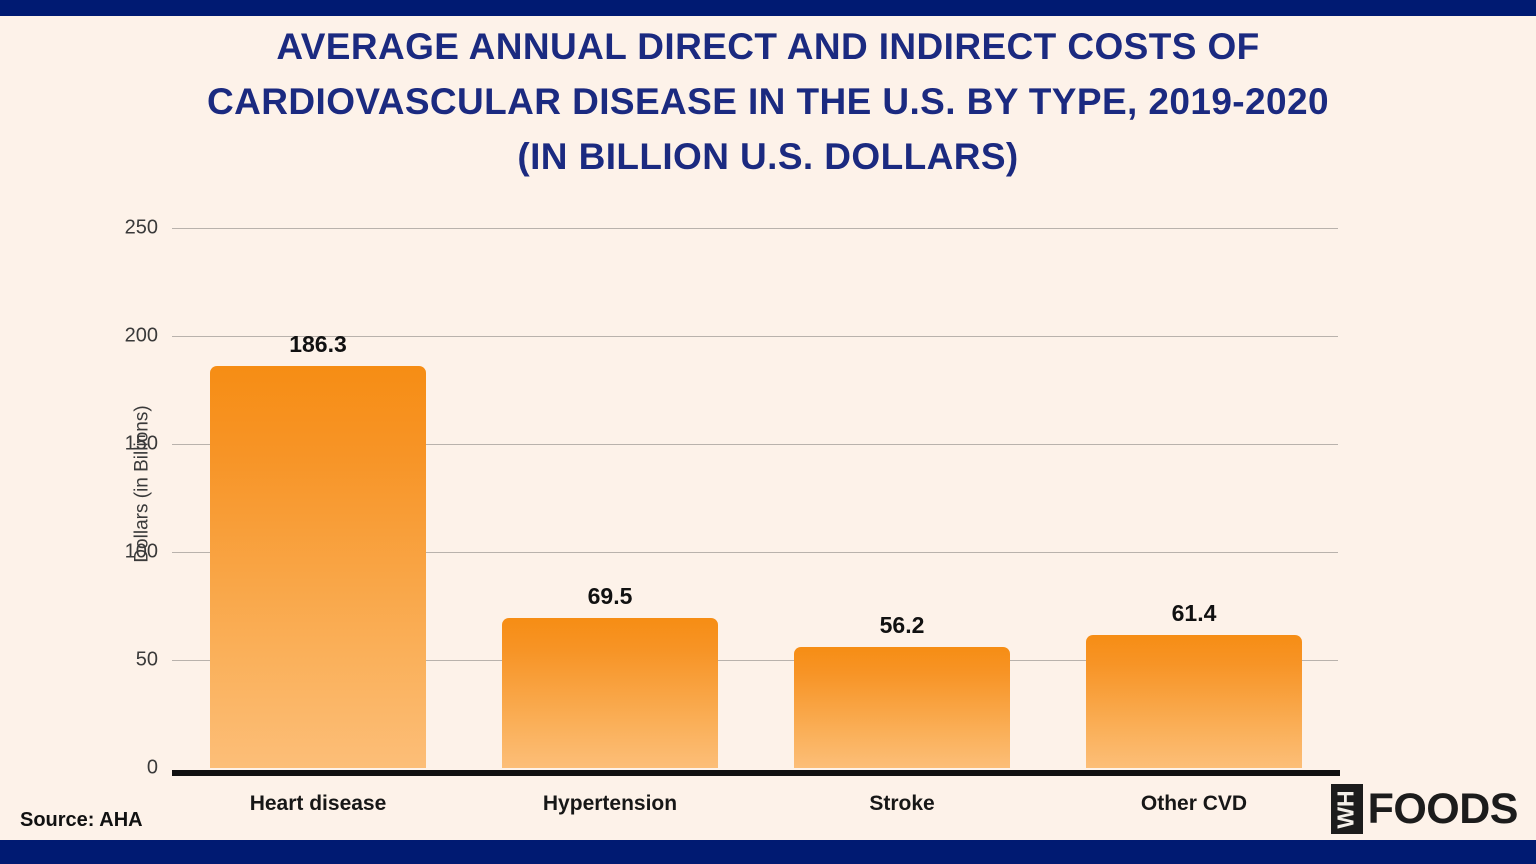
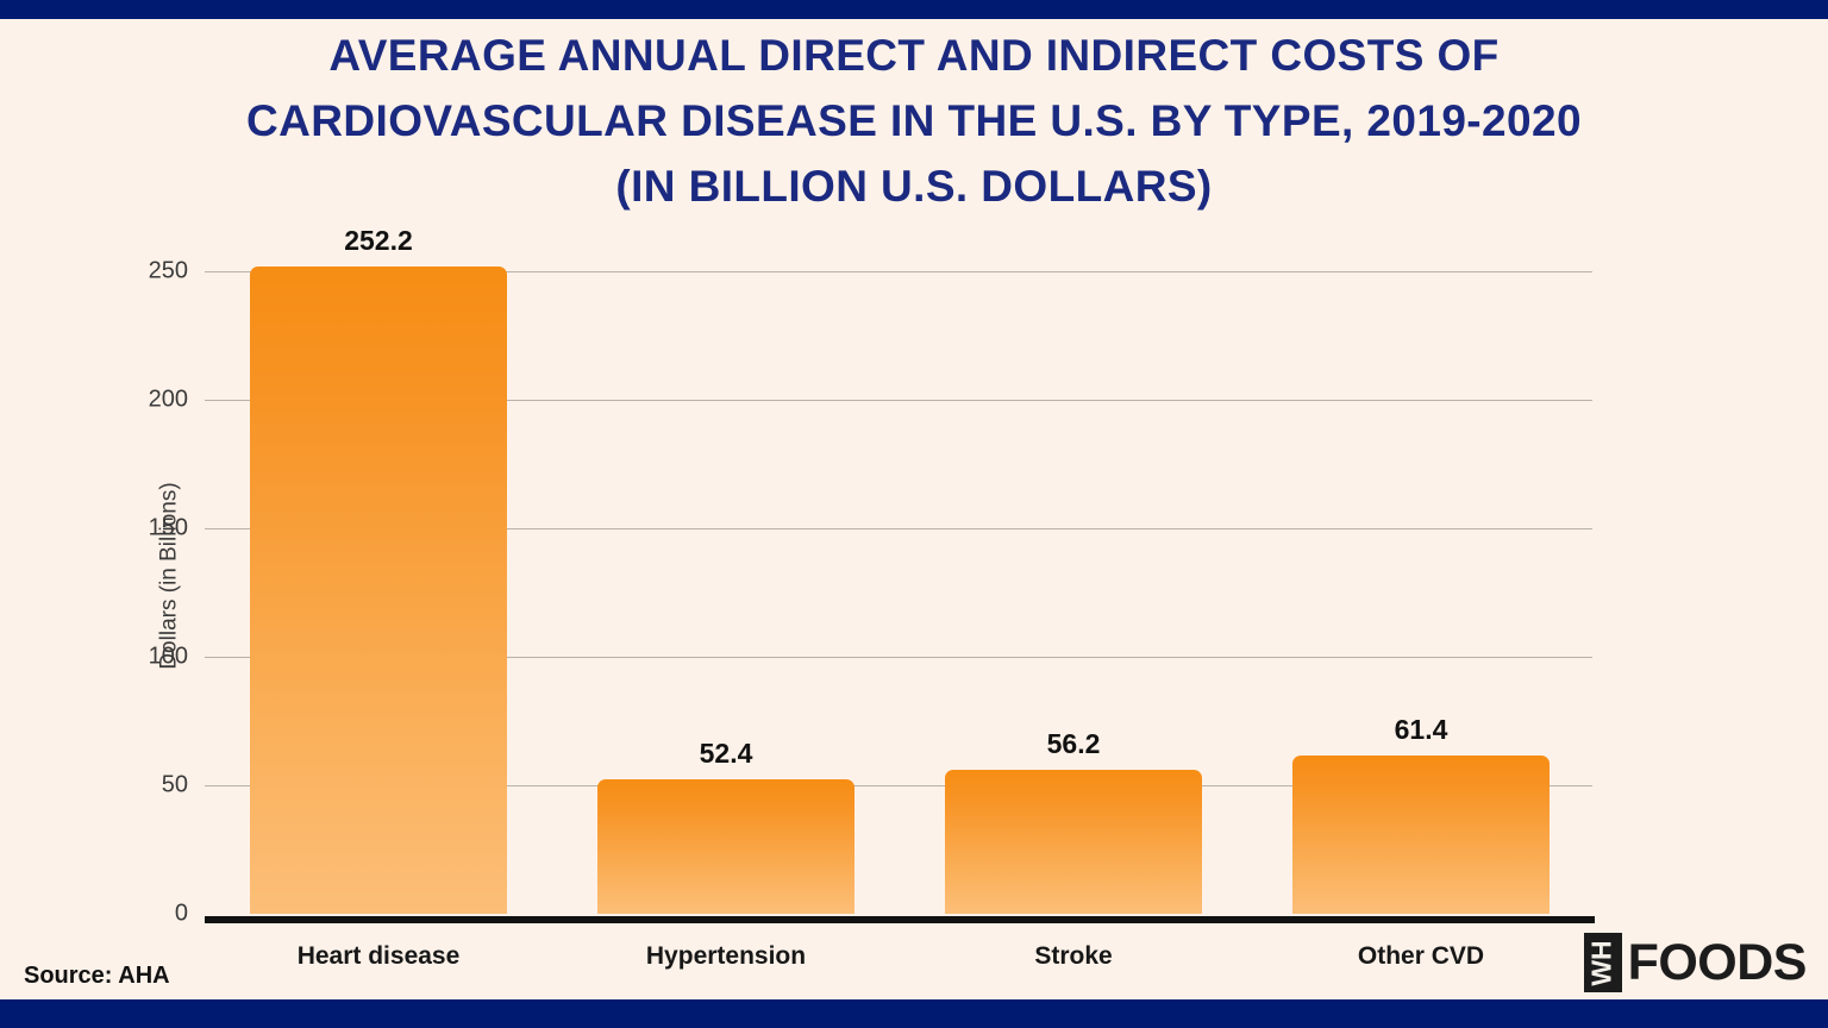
Heart disease: 186.3 -> 252.2
Hypertension: 69.5 -> 52.4
